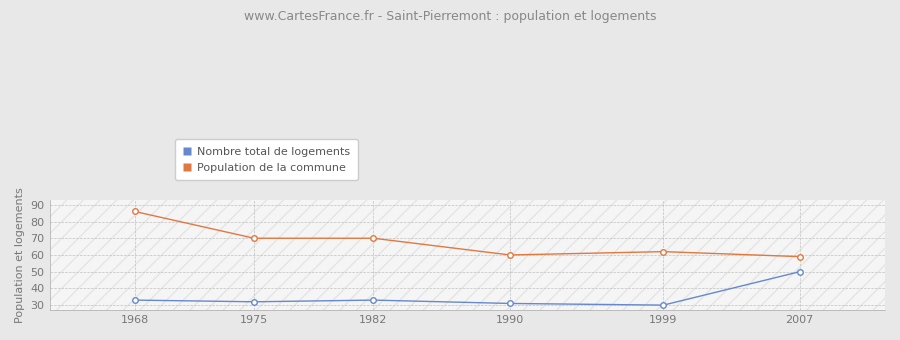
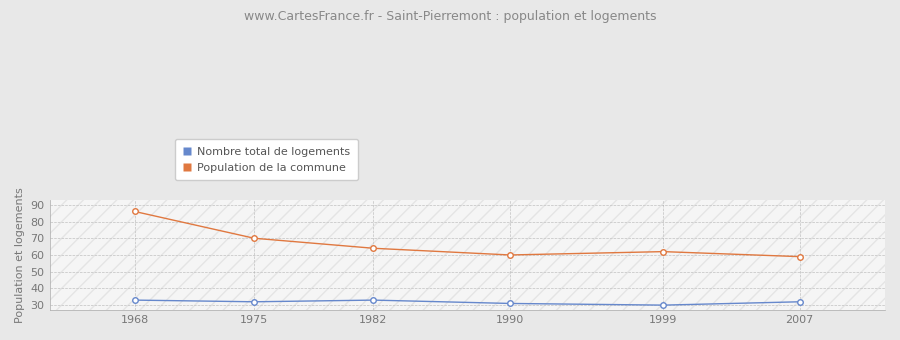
Population de la commune/1982: 70 -> 64
Nombre total de logements/2007: 50 -> 32
